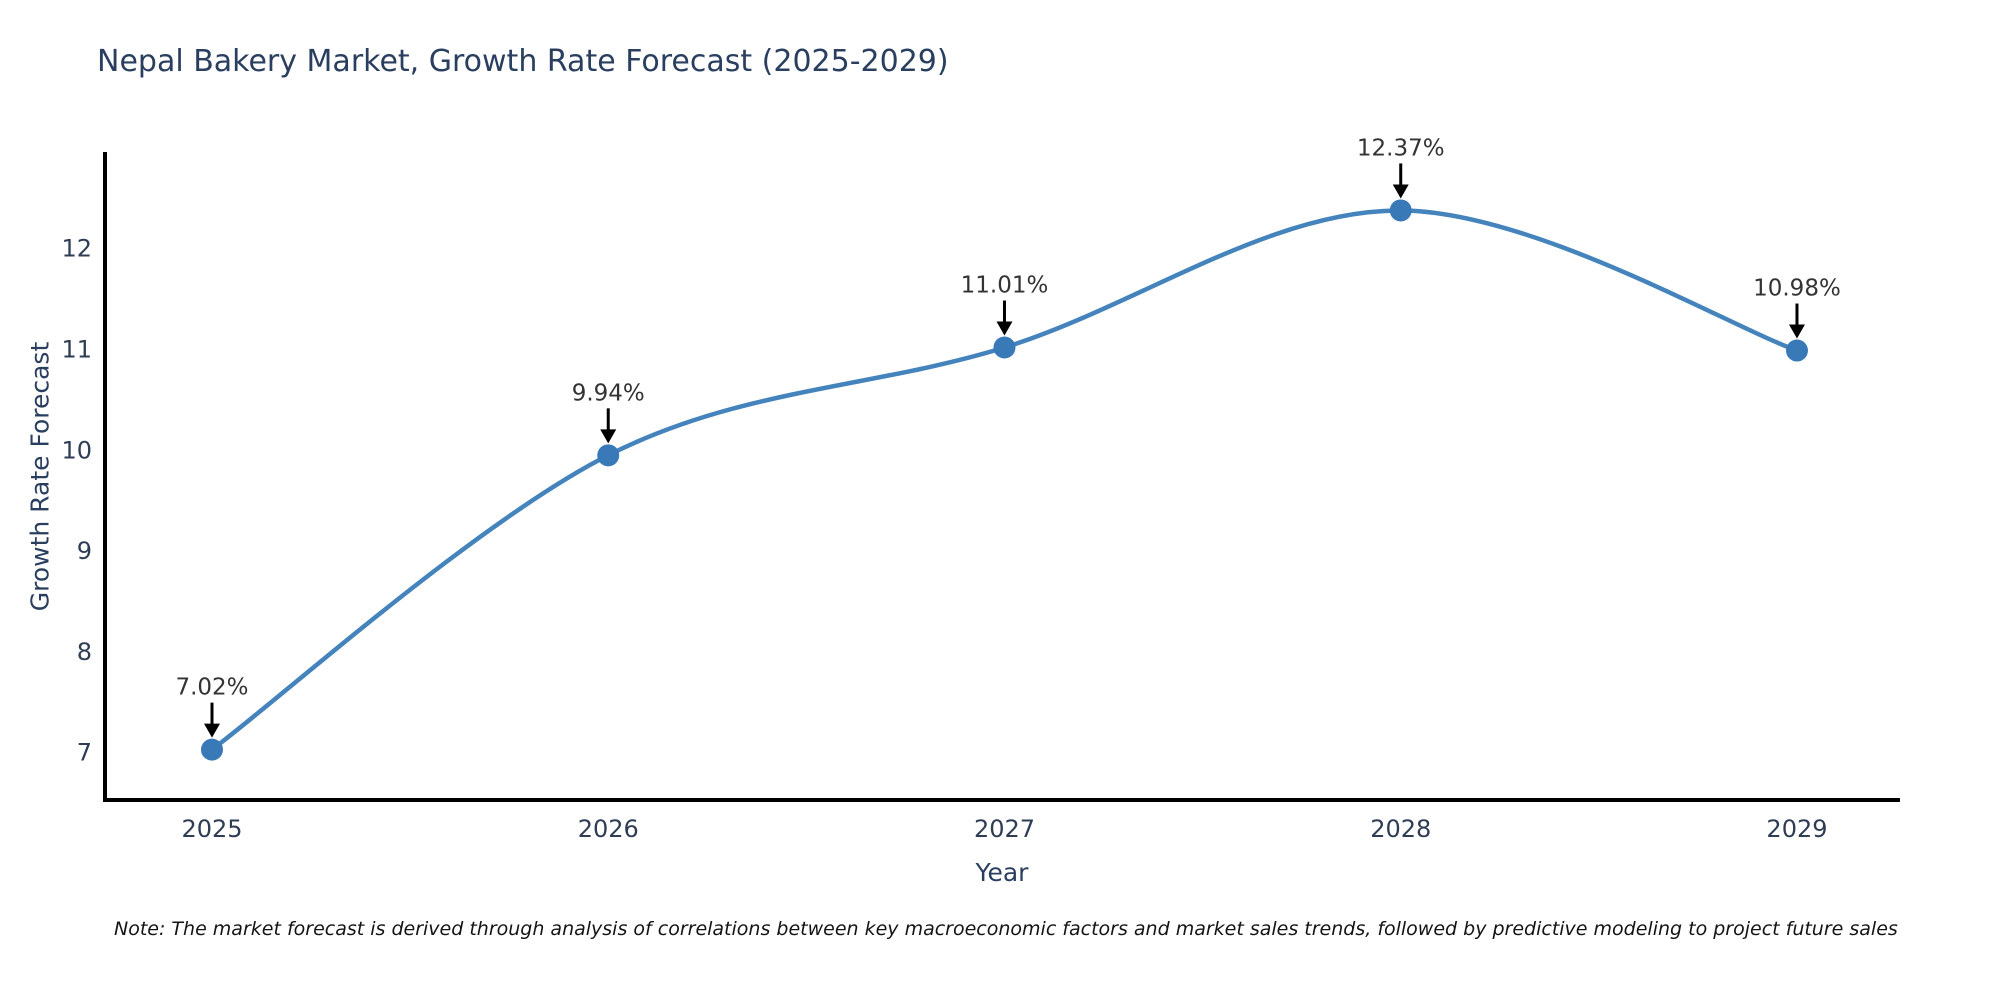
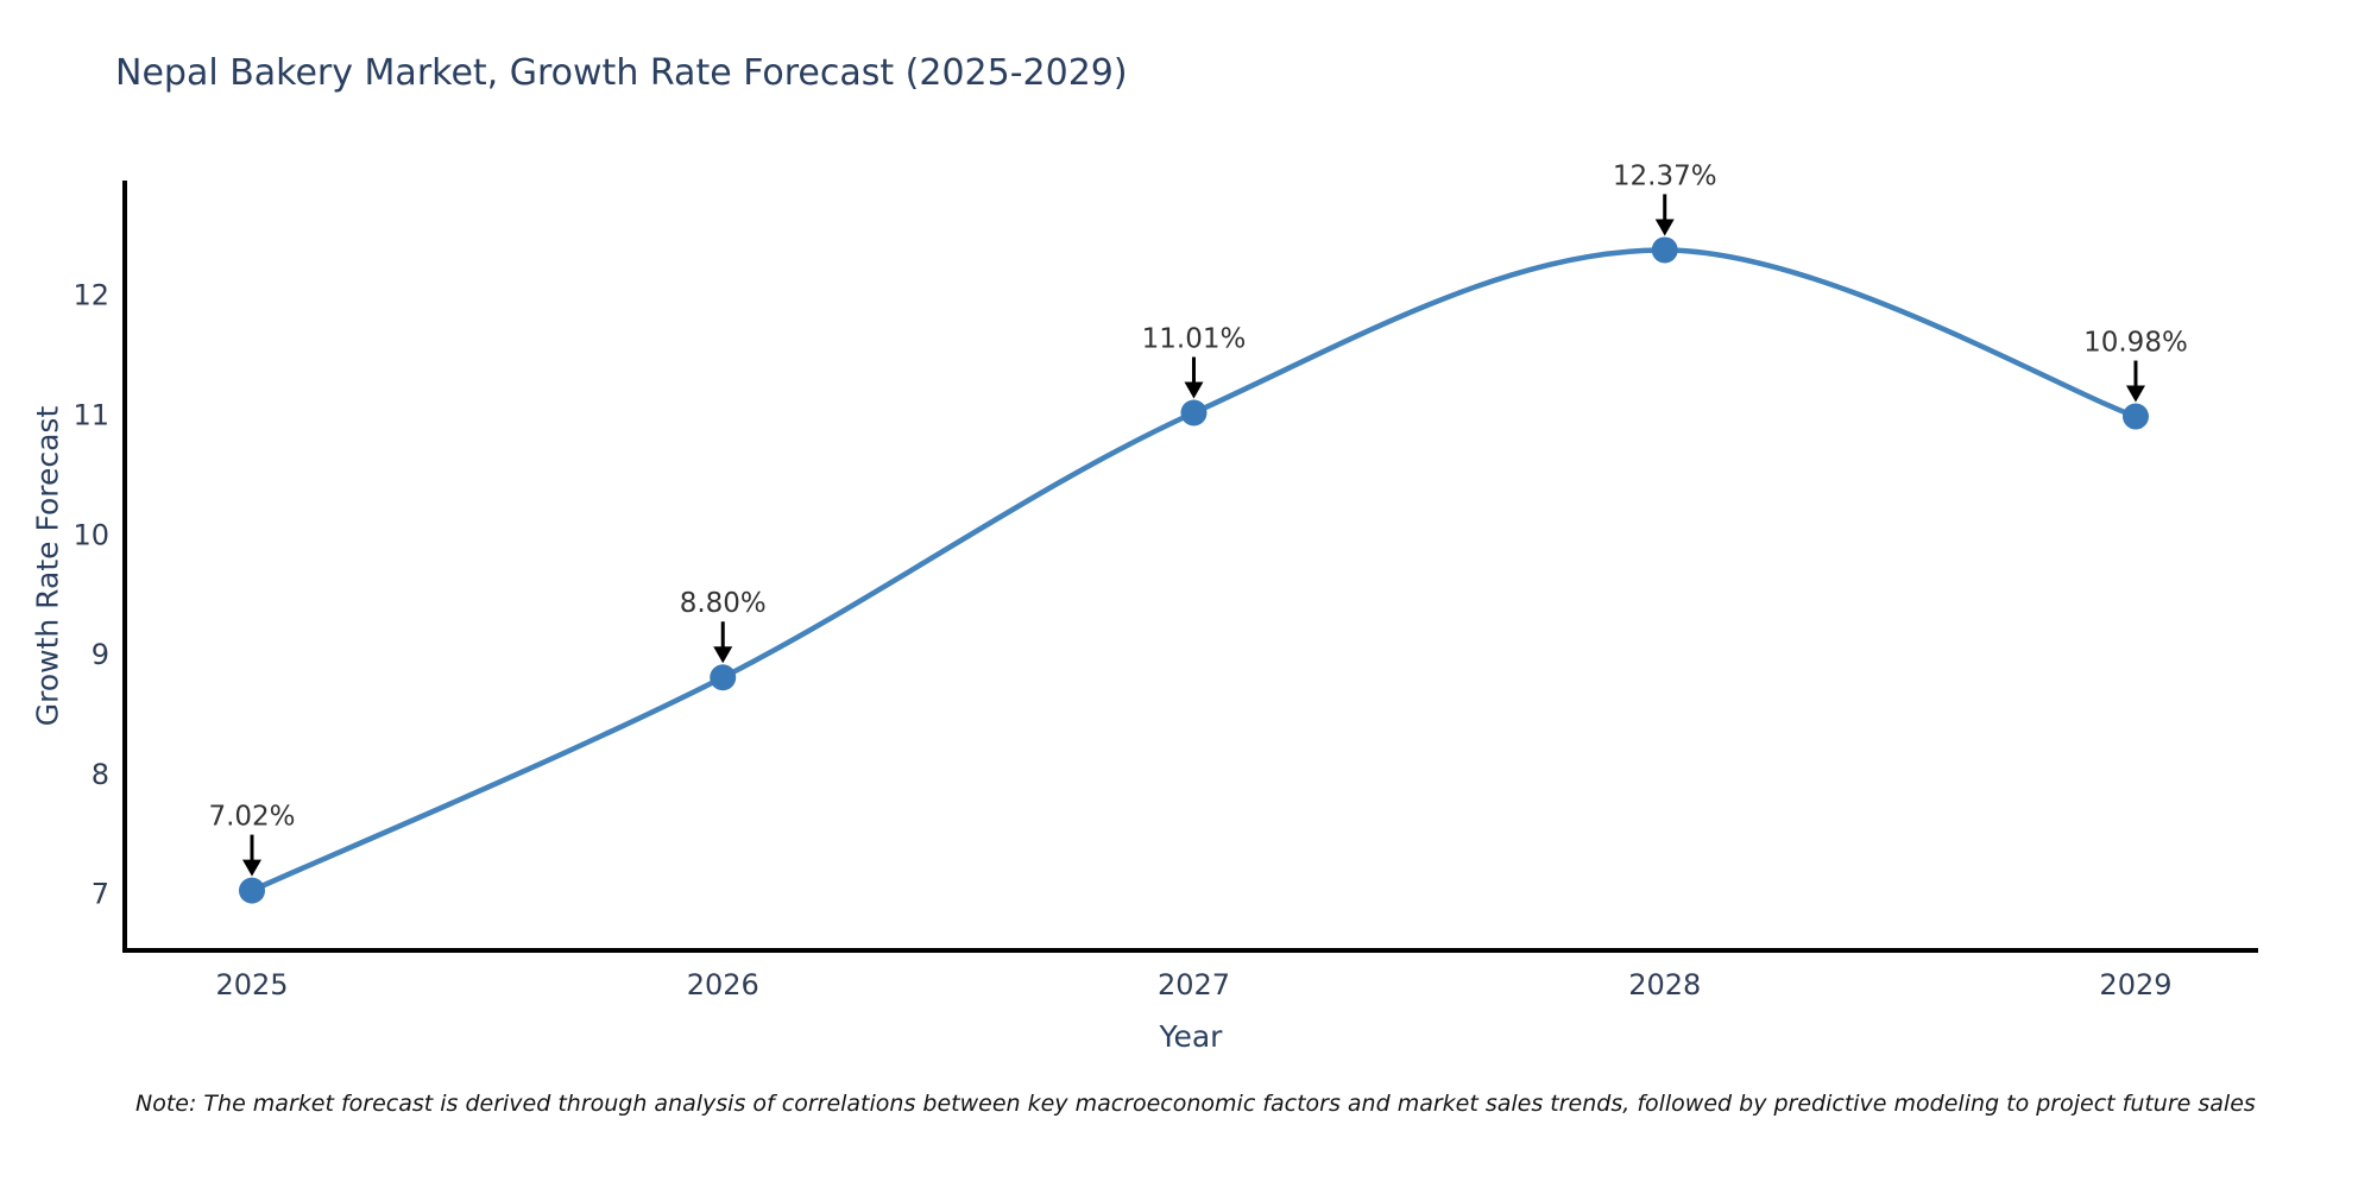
2026: 9.94% -> 8.80%
